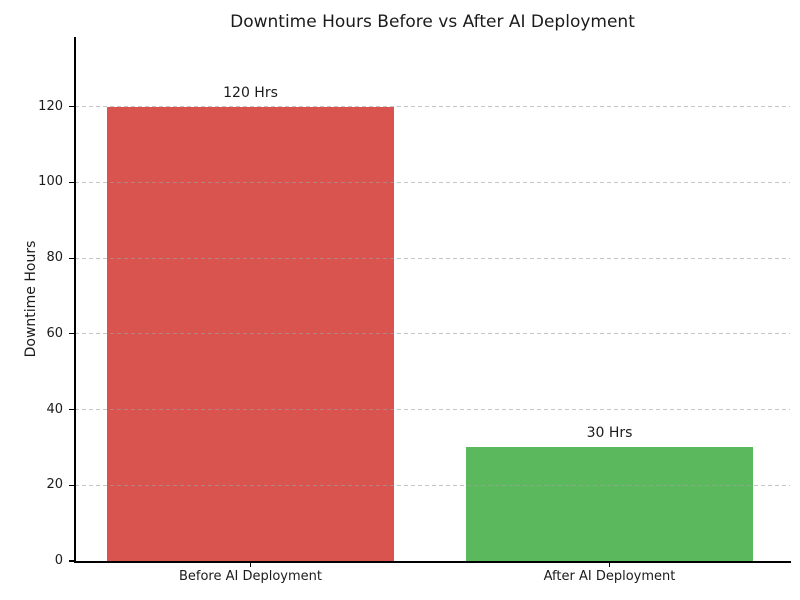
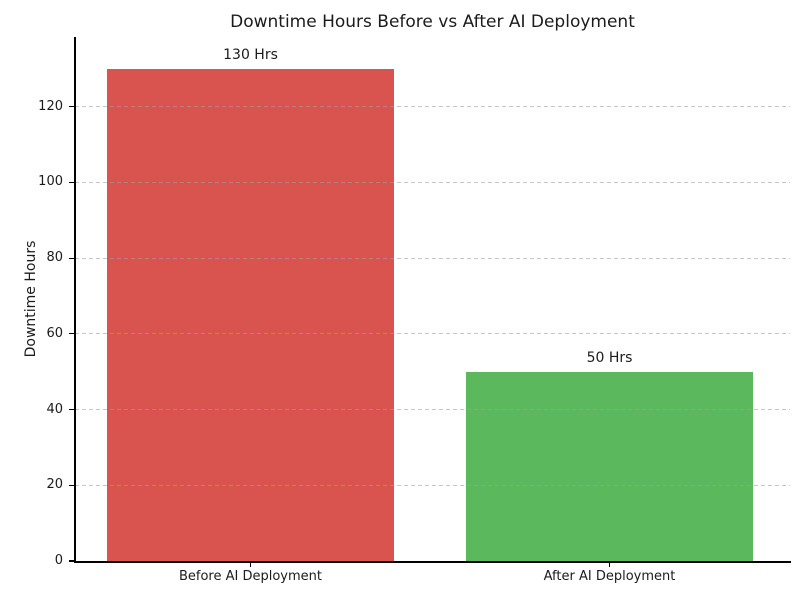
Before AI Deployment: 120 -> 130
After AI Deployment: 30 -> 50
